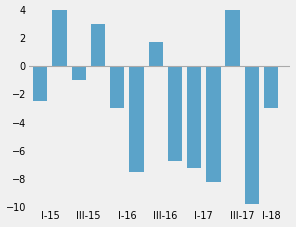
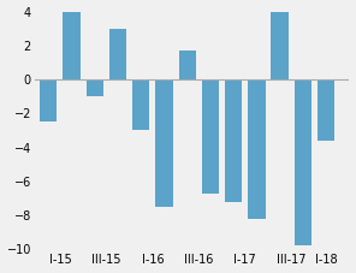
I-18: -3.0 -> -3.6
